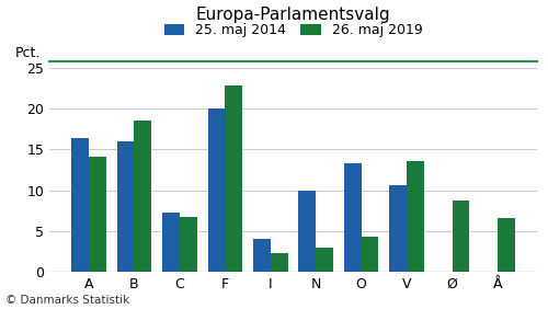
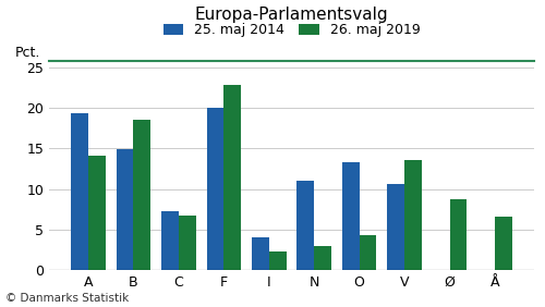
25. maj 2014/A: 16.4 -> 19.3
25. maj 2014/B: 16.0 -> 14.9
25. maj 2014/N: 10.0 -> 11.0
